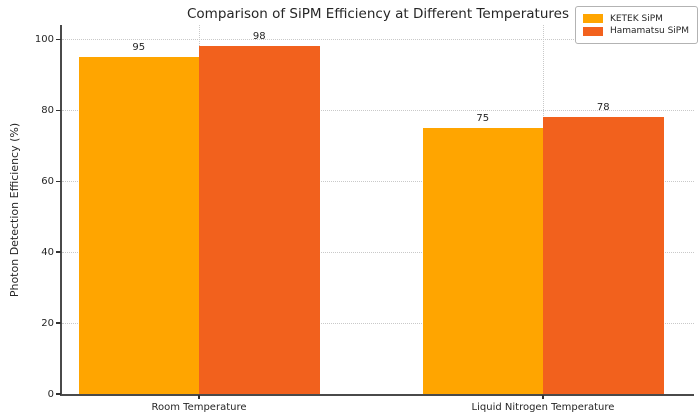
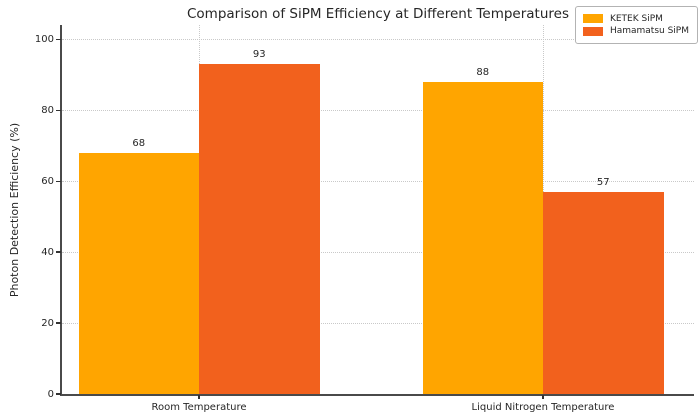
KETEK SiPM/Room Temperature: 95 -> 68
Hamamatsu SiPM/Room Temperature: 98 -> 93
KETEK SiPM/Liquid Nitrogen Temperature: 75 -> 88
Hamamatsu SiPM/Liquid Nitrogen Temperature: 78 -> 57
